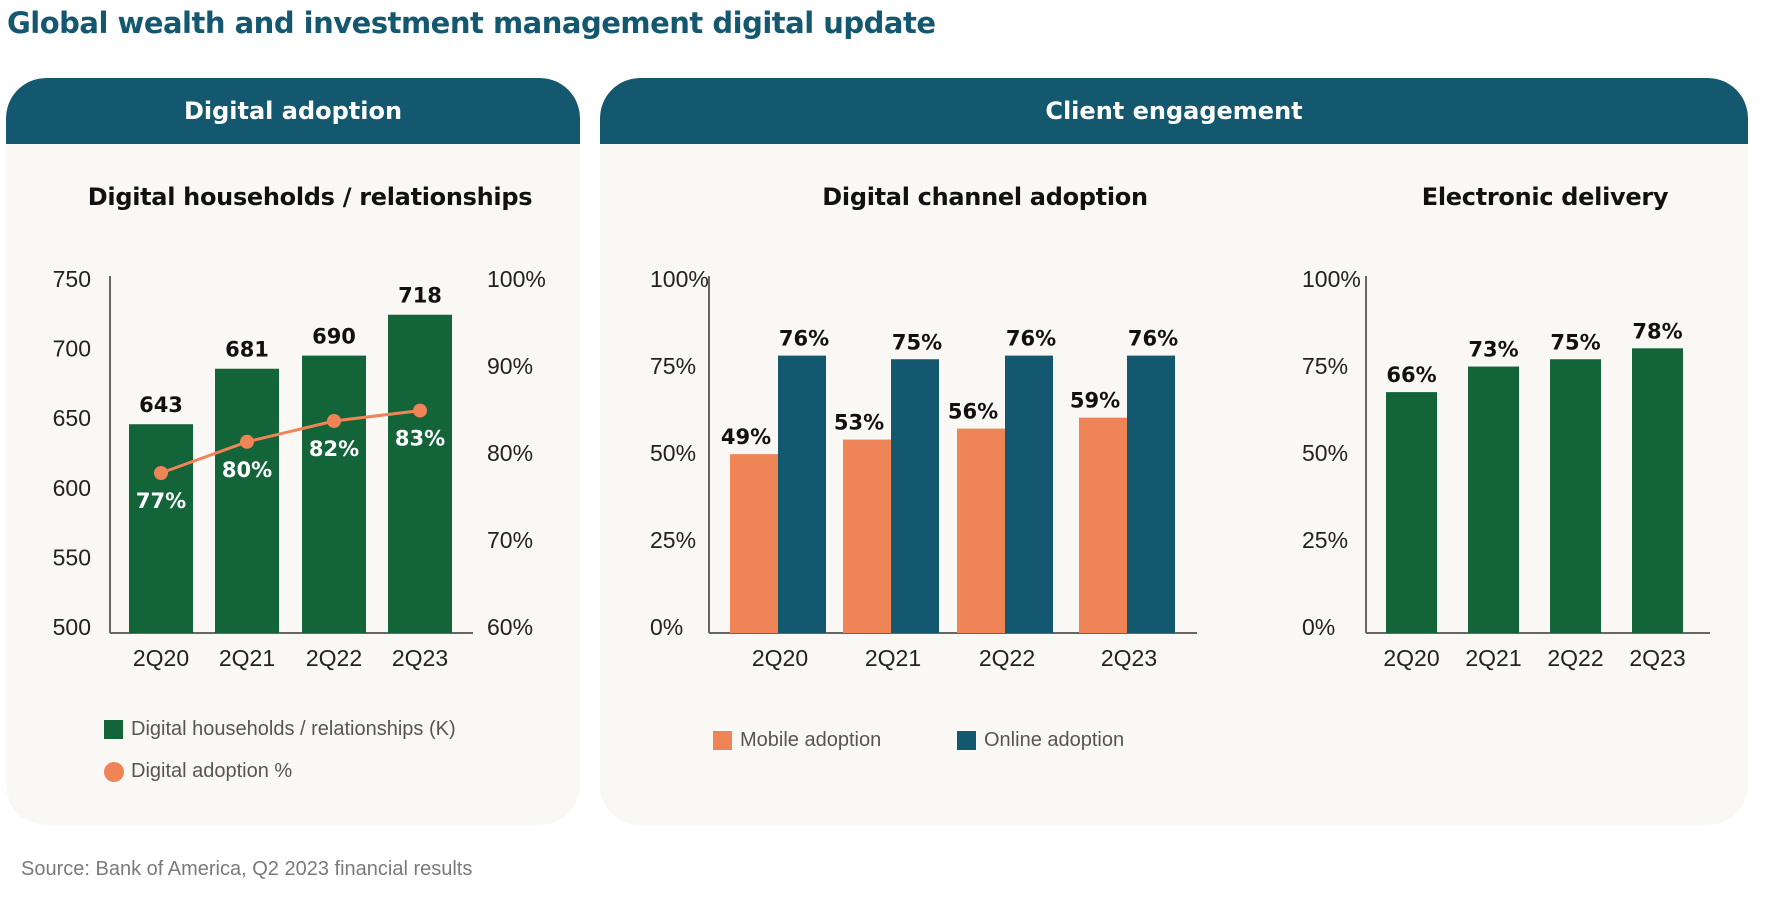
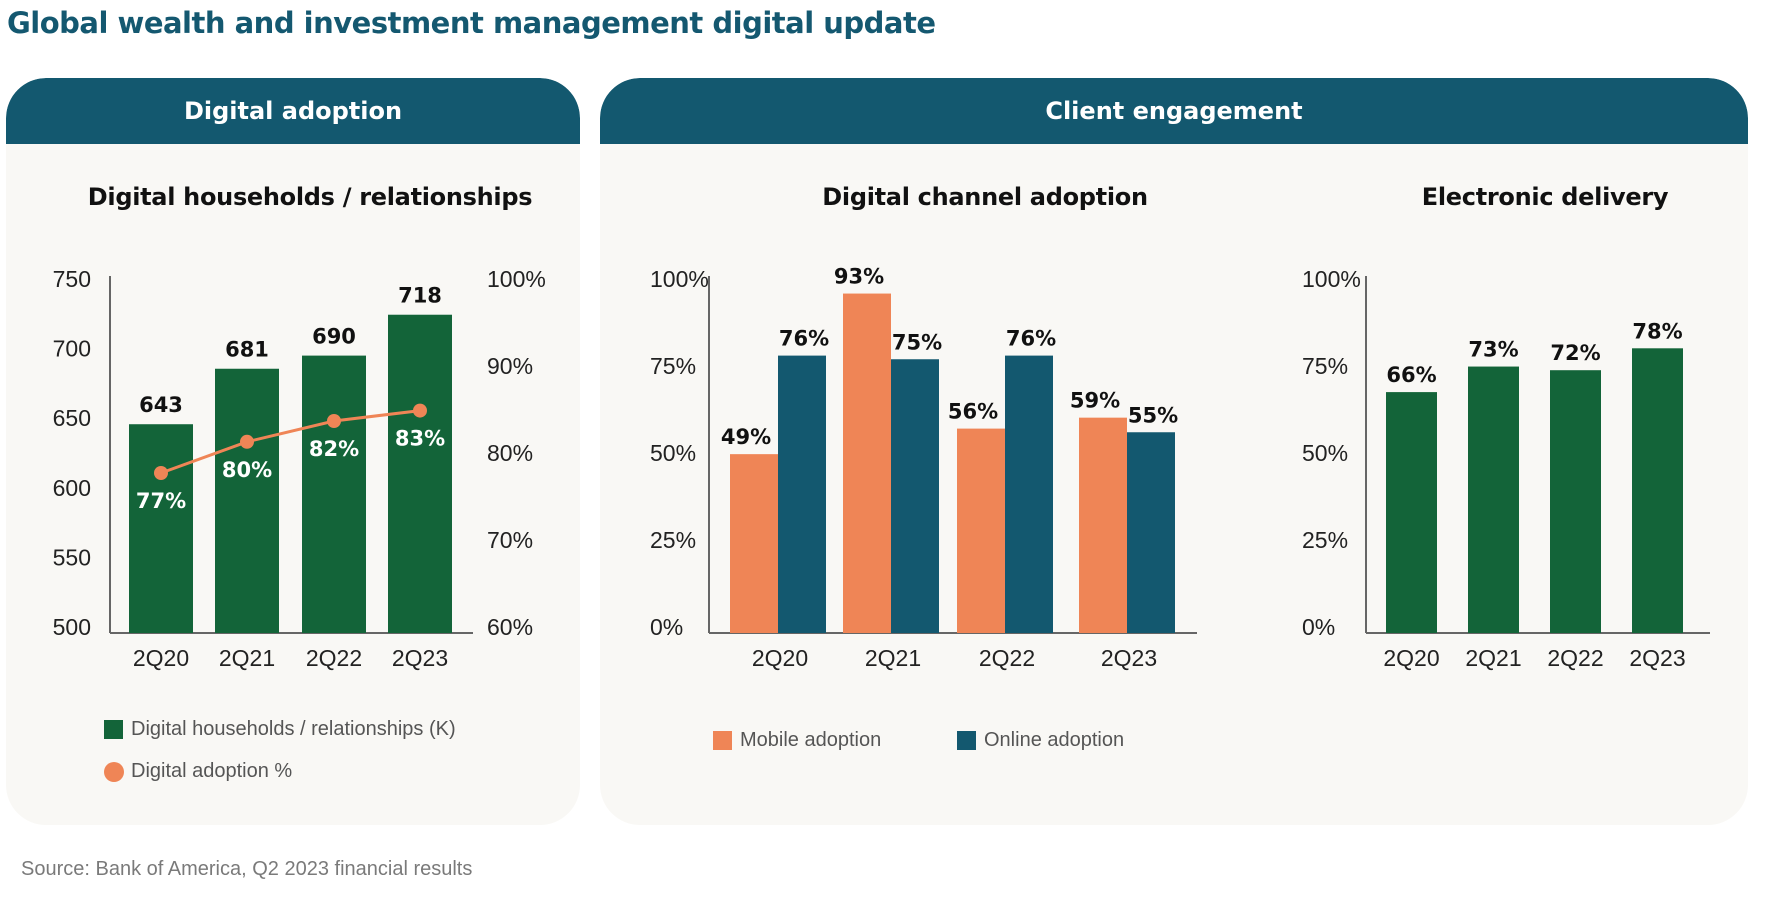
Digital channel adoption/Mobile adoption/2Q21: 53% -> 93%
Digital channel adoption/Online adoption/2Q23: 76% -> 55%
Electronic delivery/2Q22: 75% -> 72%
